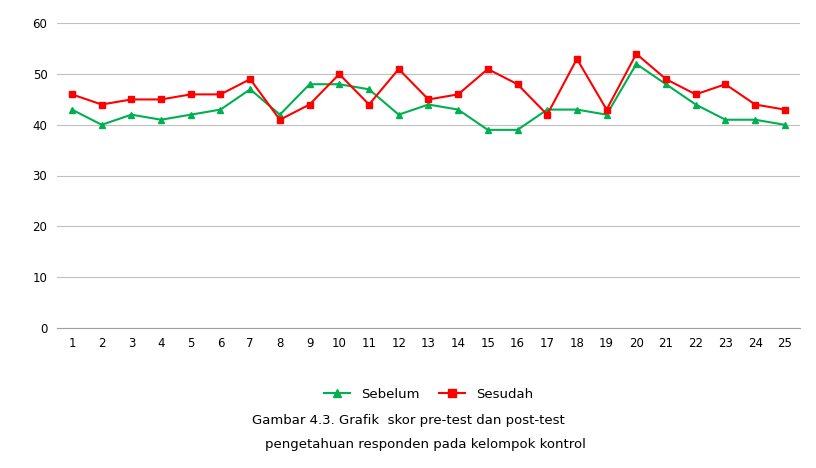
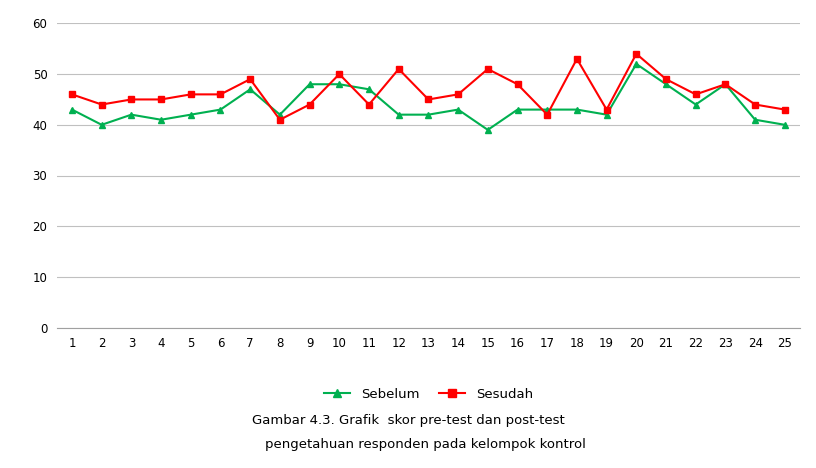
Sebelum/13: 44 -> 42
Sebelum/16: 39 -> 43
Sebelum/23: 41 -> 48
